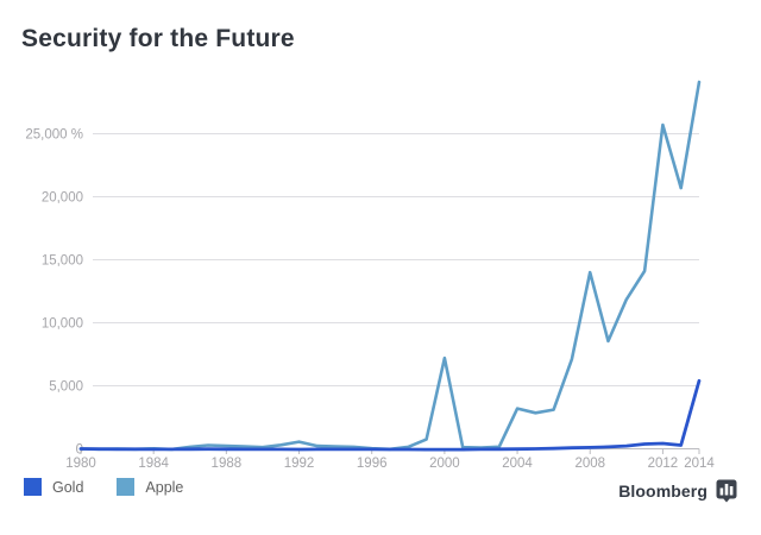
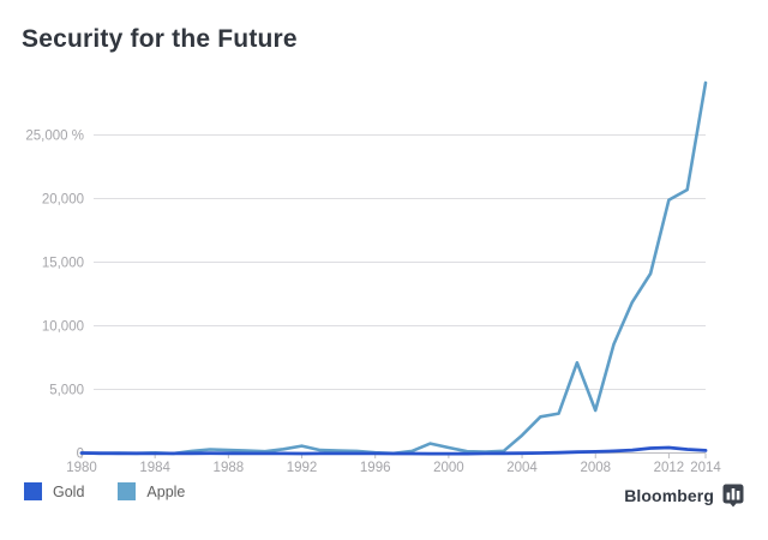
Apple/2000: 7200% -> 400%
Apple/2004: 3200% -> 1400%
Apple/2008: 14000% -> 3400%
Apple/2012: 25700% -> 19900%
Gold/2014: 5400% -> 200%
